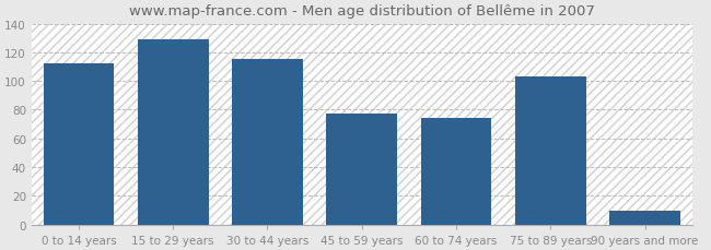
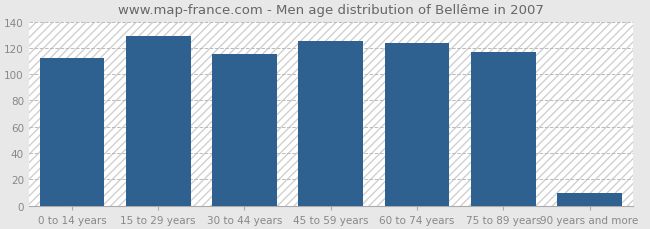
45 to 59 years: 77 -> 125
60 to 74 years: 74 -> 124
75 to 89 years: 103 -> 117
